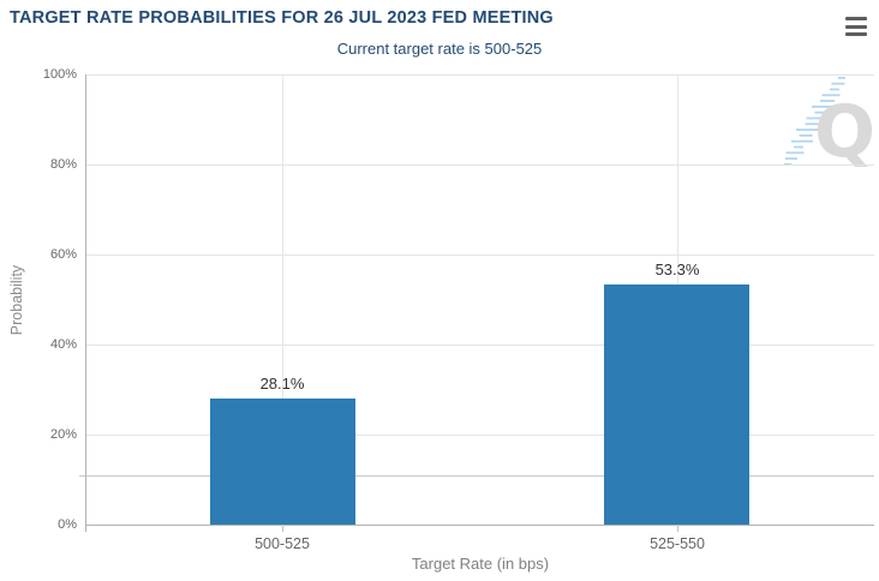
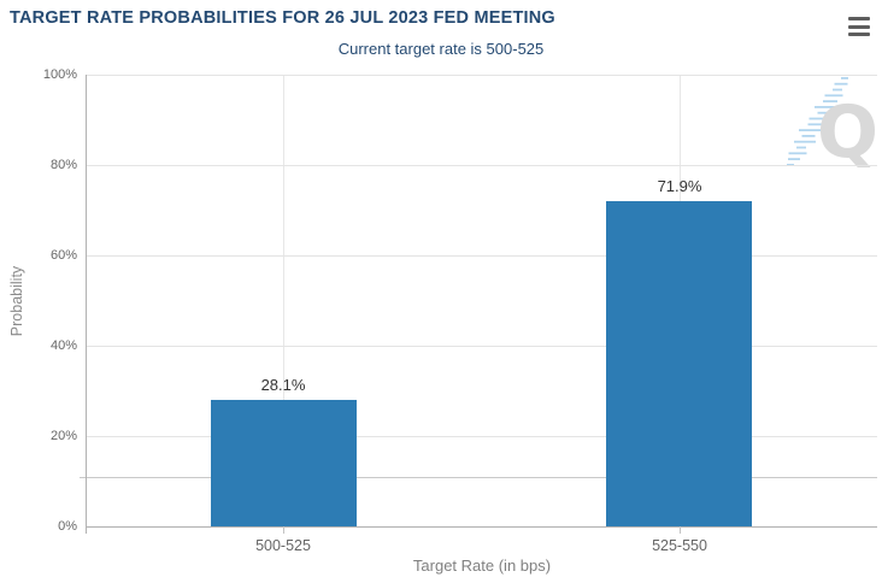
525-550: 53.3% -> 71.9%
